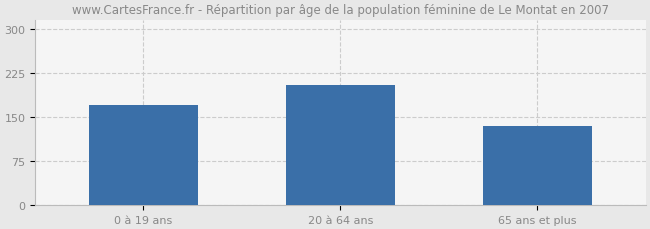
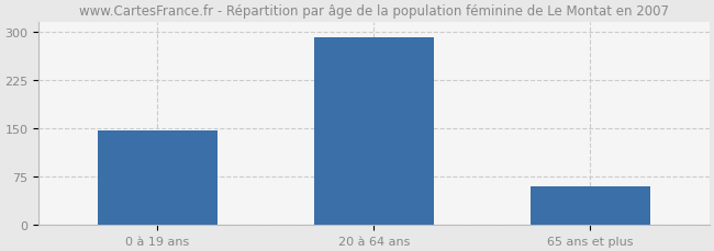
0 à 19 ans: 170 -> 146
20 à 64 ans: 204 -> 291
65 ans et plus: 134 -> 60
